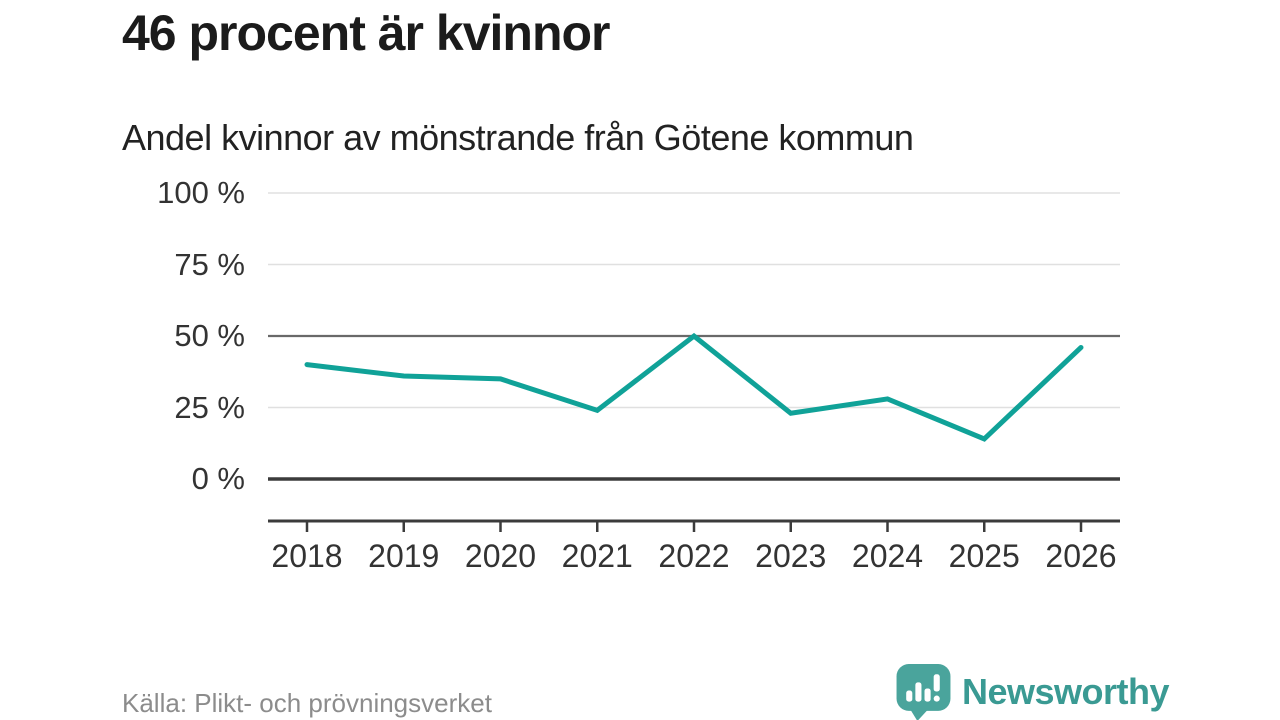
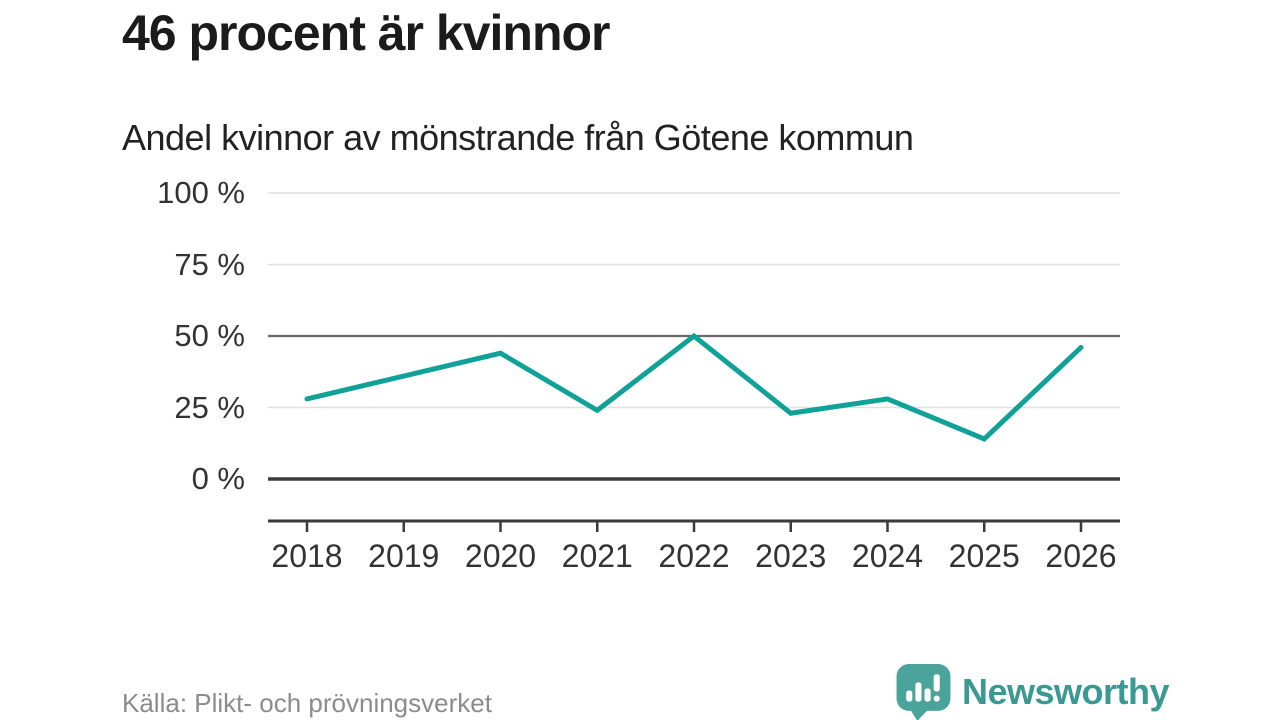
2018: 40% -> 28%
2020: 35% -> 44%
